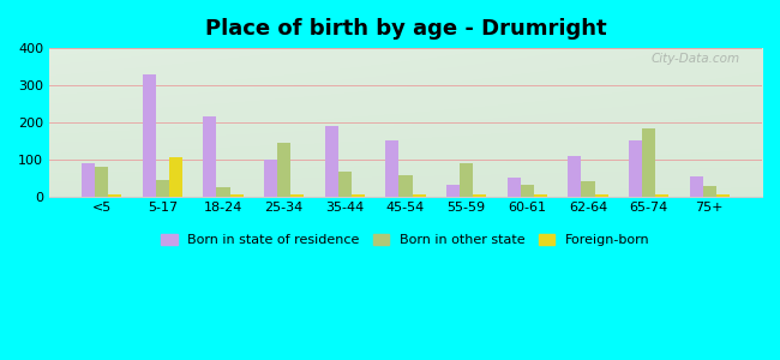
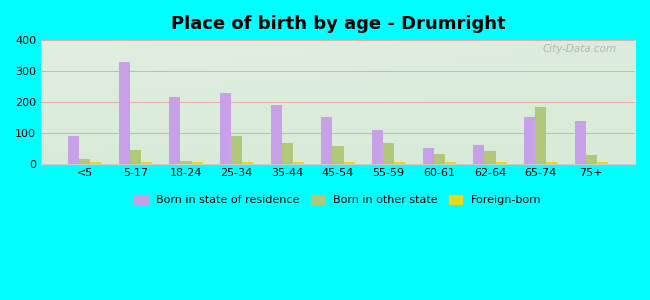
Born in other state/<5: 80 -> 15
Foreign-born/5-17: 105 -> 5
Born in other state/18-24: 25 -> 8
Born in state of residence/25-34: 100 -> 228
Born in other state/25-34: 145 -> 88
Born in state of residence/55-59: 30 -> 110
Born in other state/55-59: 90 -> 68
Born in state of residence/62-64: 110 -> 60
Born in state of residence/75+: 55 -> 138
